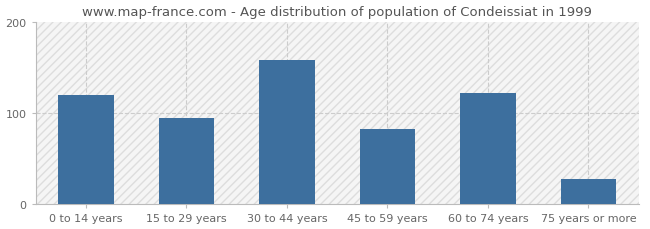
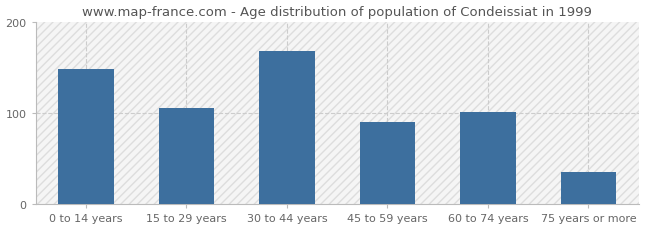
0 to 14 years: 120 -> 148
15 to 29 years: 94 -> 105
30 to 44 years: 158 -> 168
45 to 59 years: 82 -> 90
60 to 74 years: 122 -> 101
75 years or more: 28 -> 35
